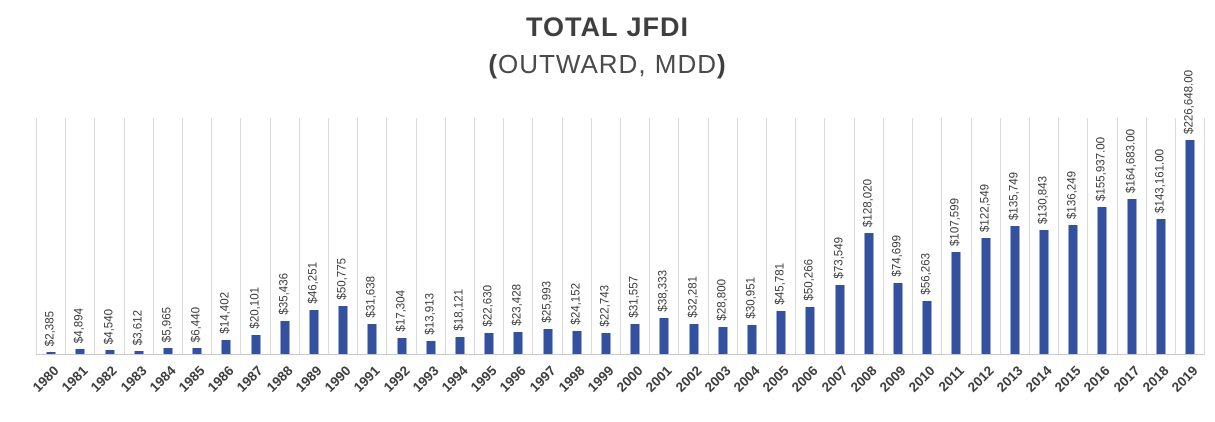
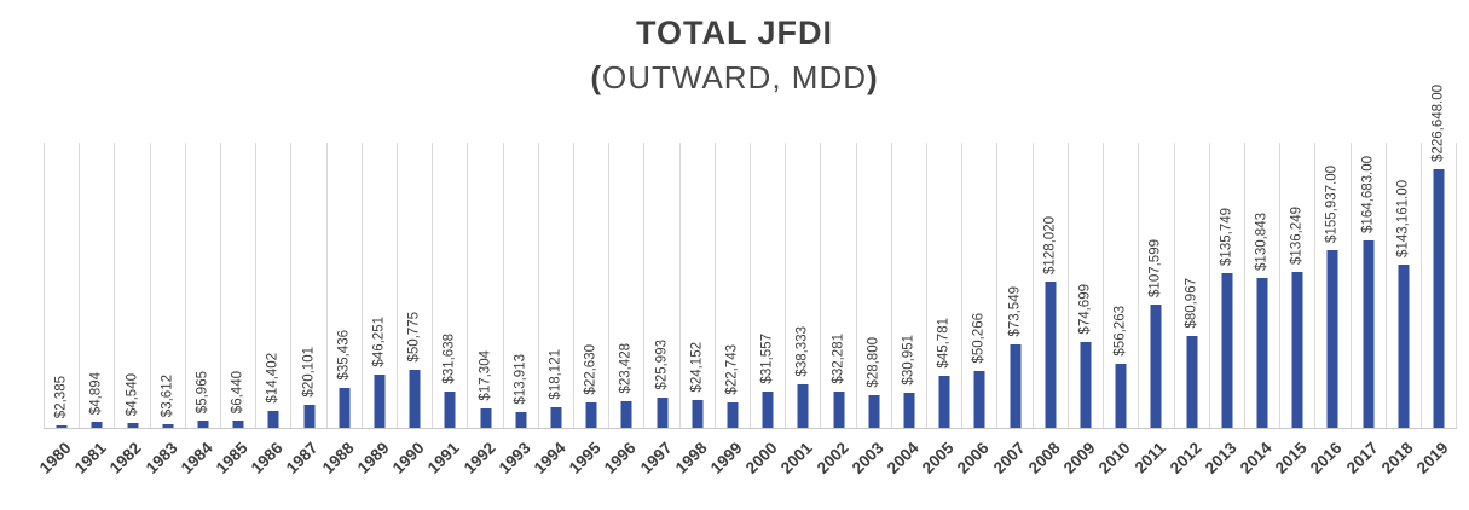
2012: $122,549 -> $80,967
